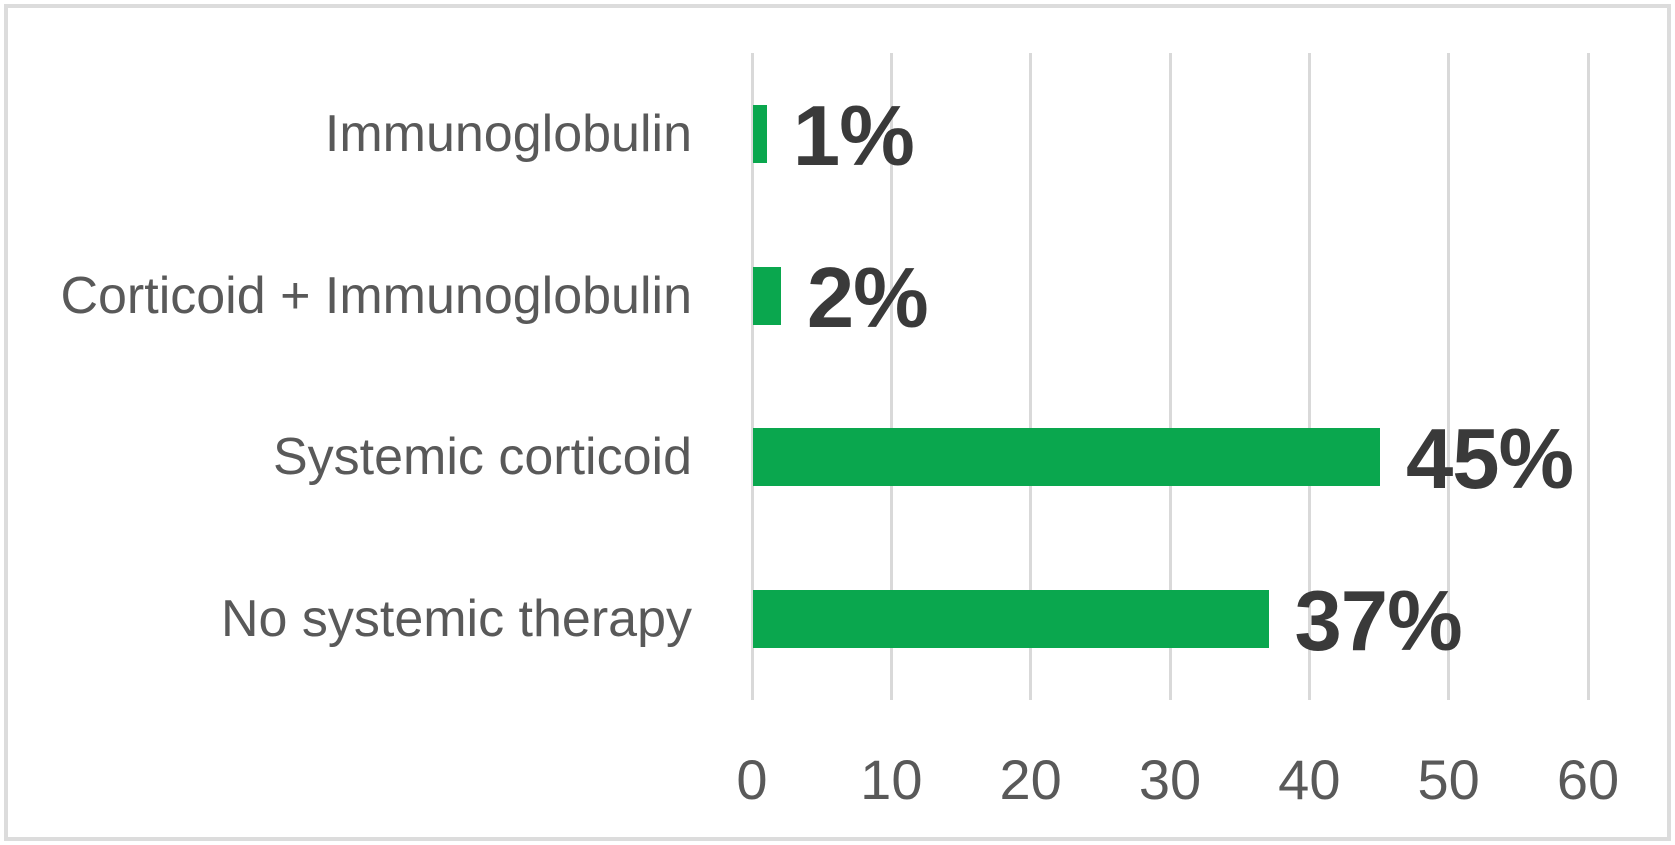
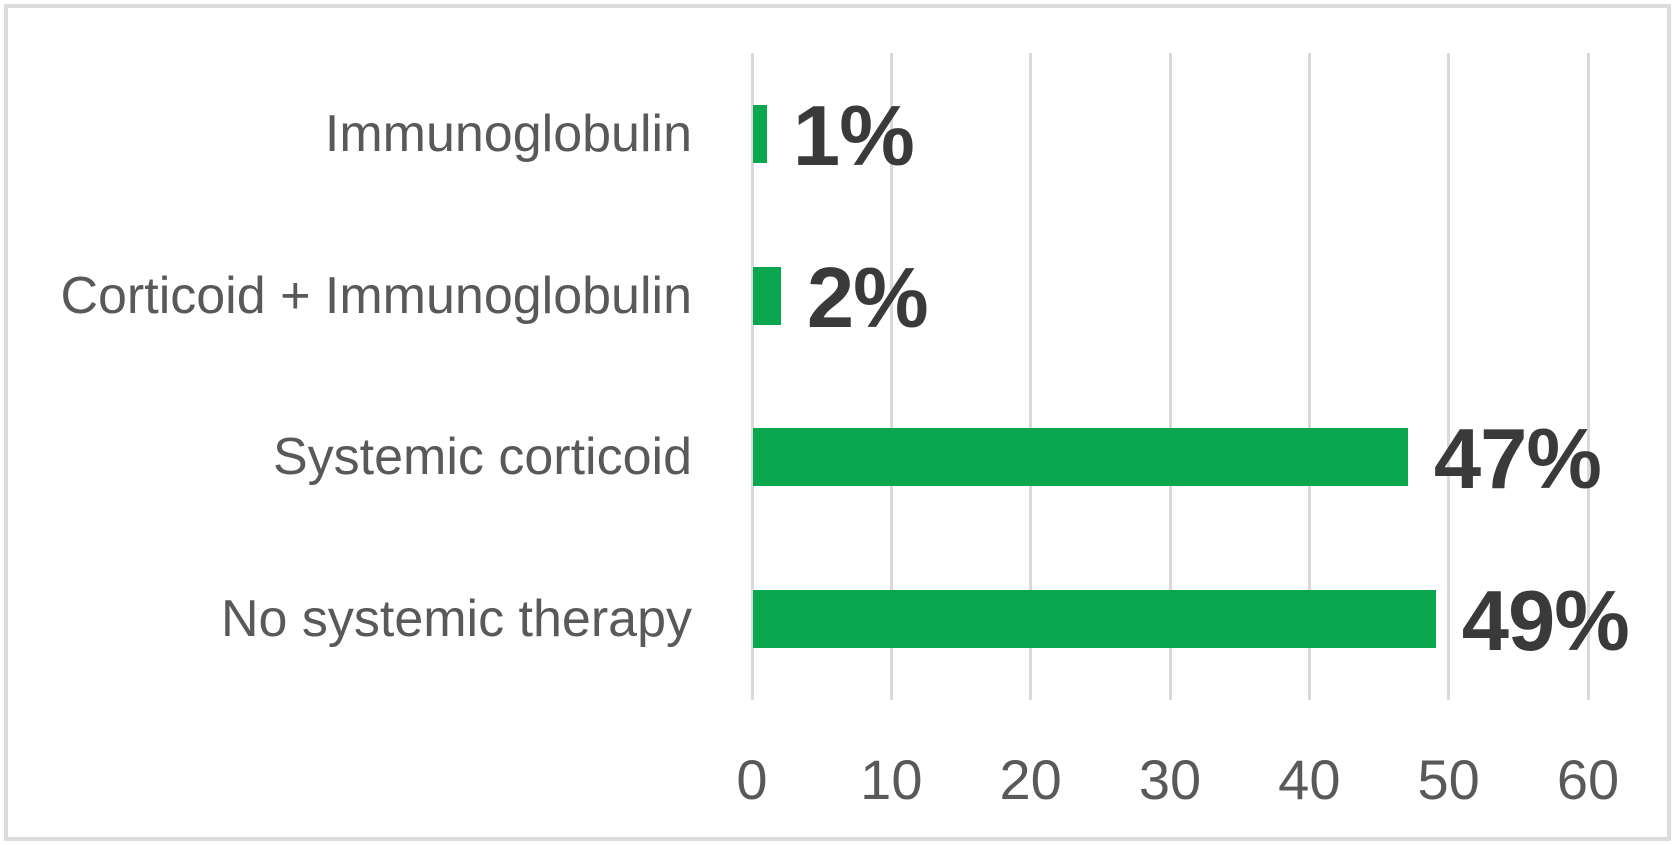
Systemic corticoid: 45% -> 47%
No systemic therapy: 37% -> 49%
